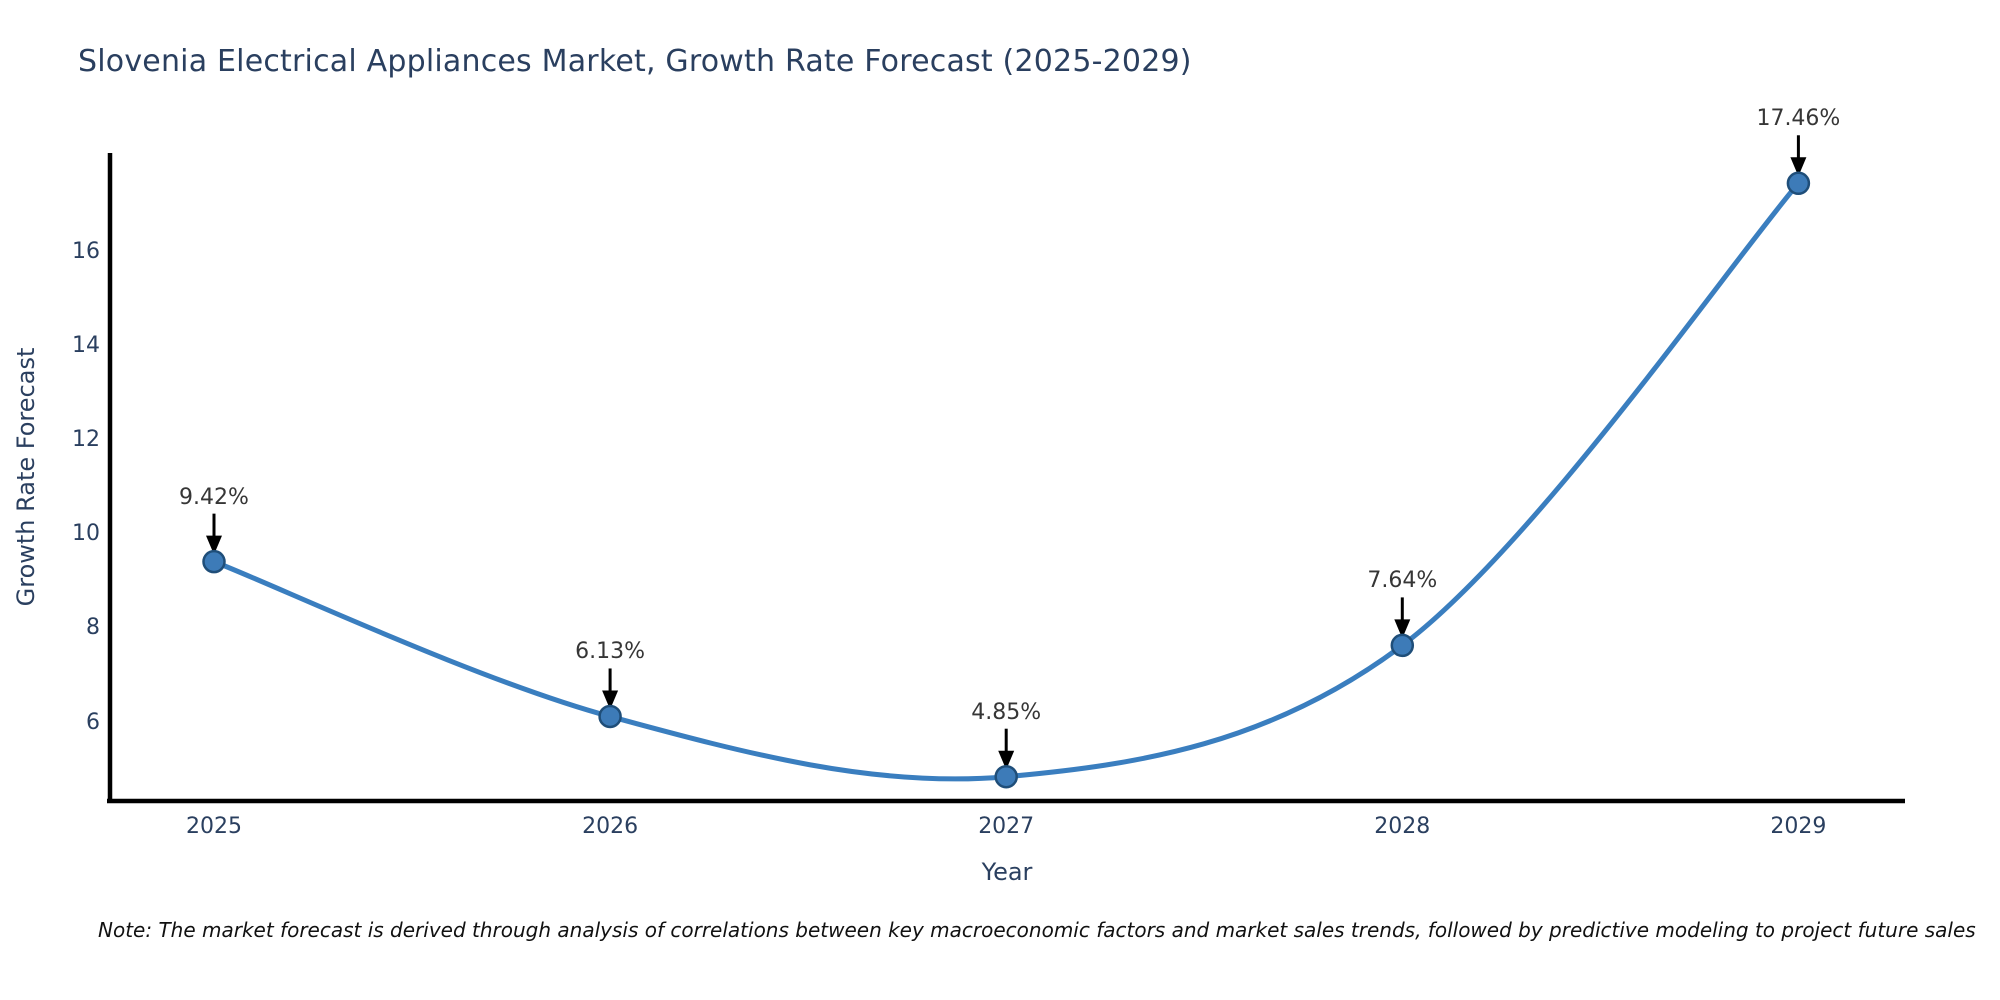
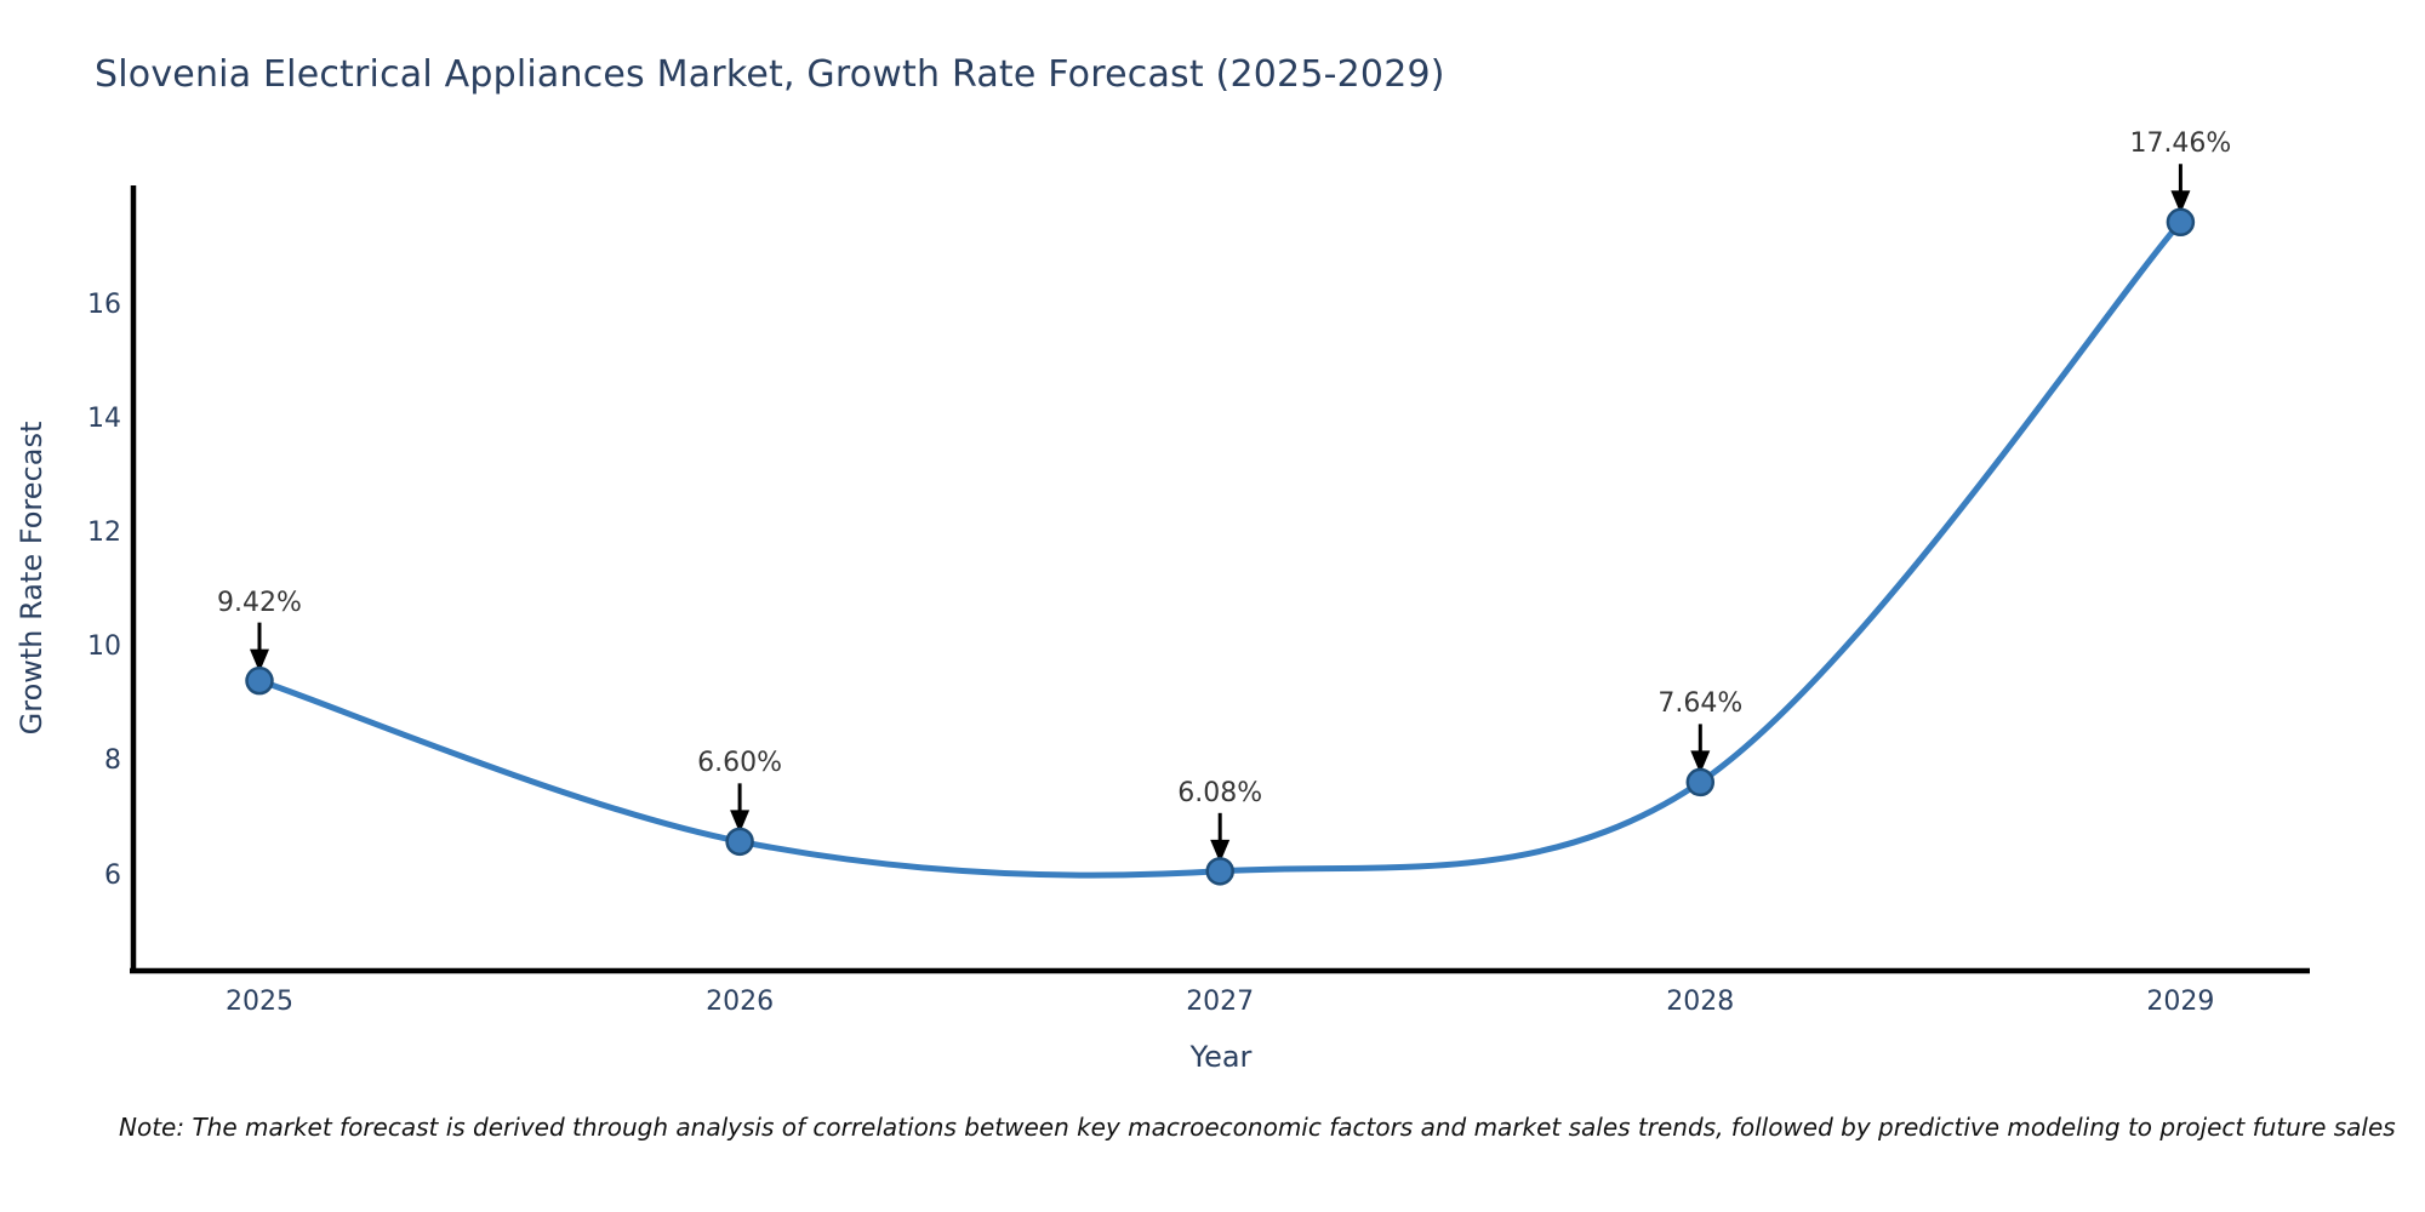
2026: 6.13% -> 6.60%
2027: 4.85% -> 6.08%
